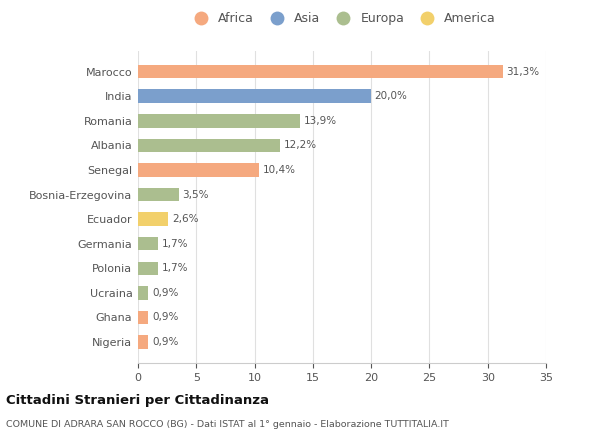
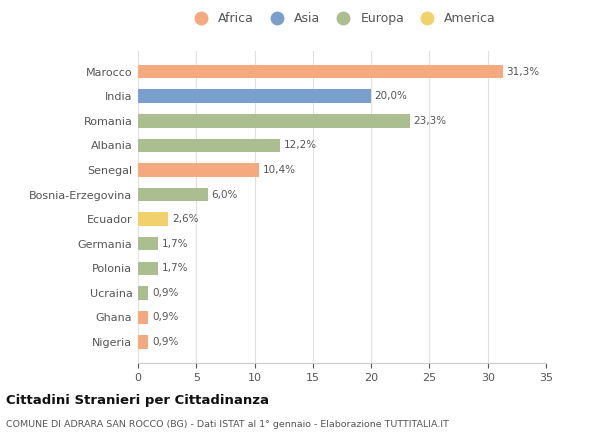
Romania: 13,9% -> 23,3%
Bosnia-Erzegovina: 3,5% -> 6,0%
